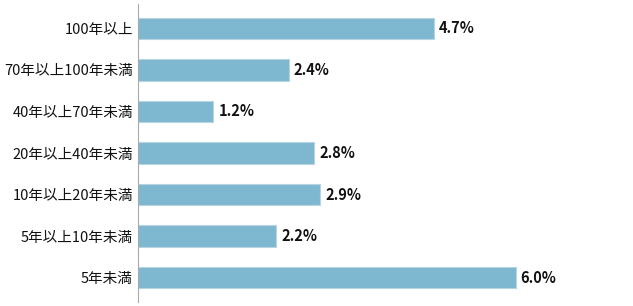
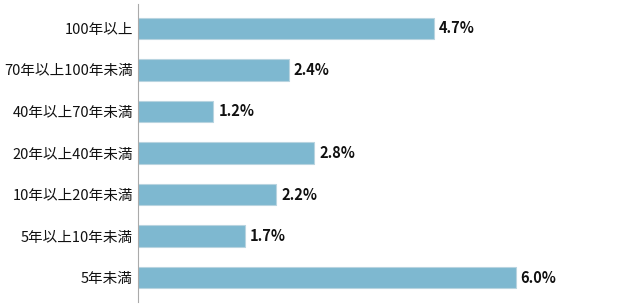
10年以上20年未満: 2.9% -> 2.2%
5年以上10年未満: 2.2% -> 1.7%
